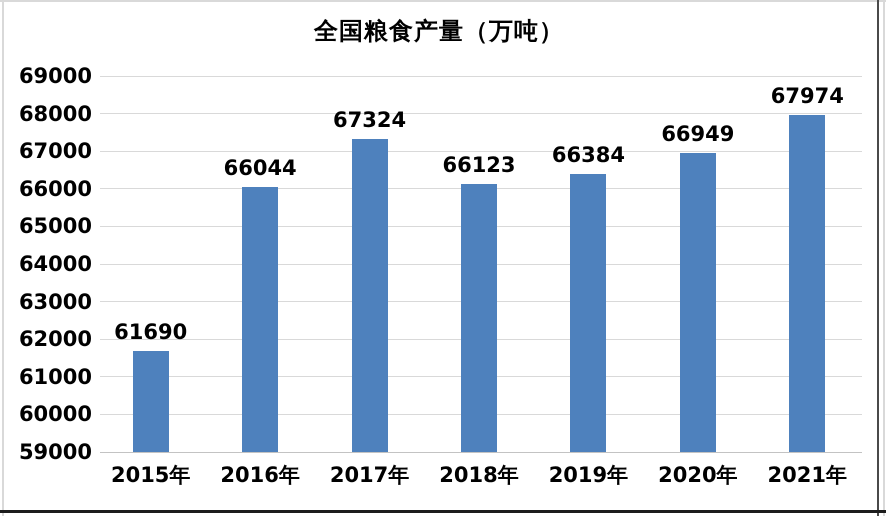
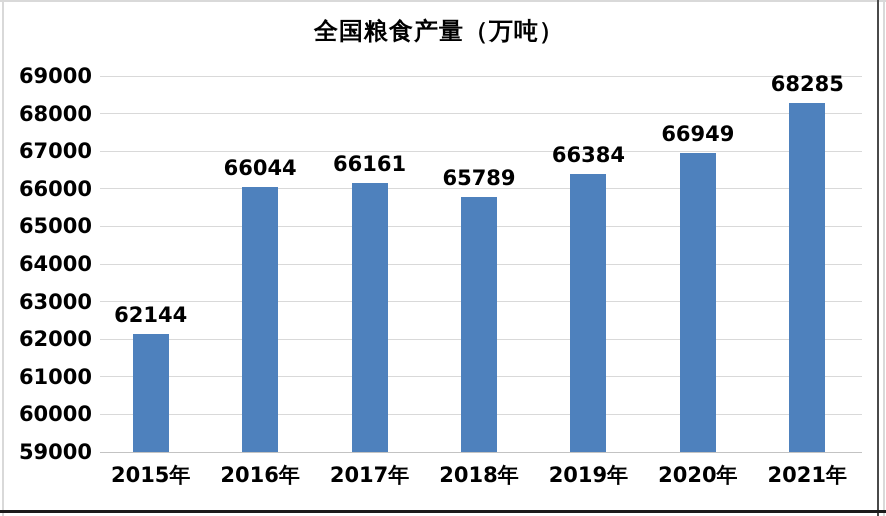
2015年: 61690 -> 62144
2017年: 67324 -> 66161
2018年: 66123 -> 65789
2021年: 67974 -> 68285
